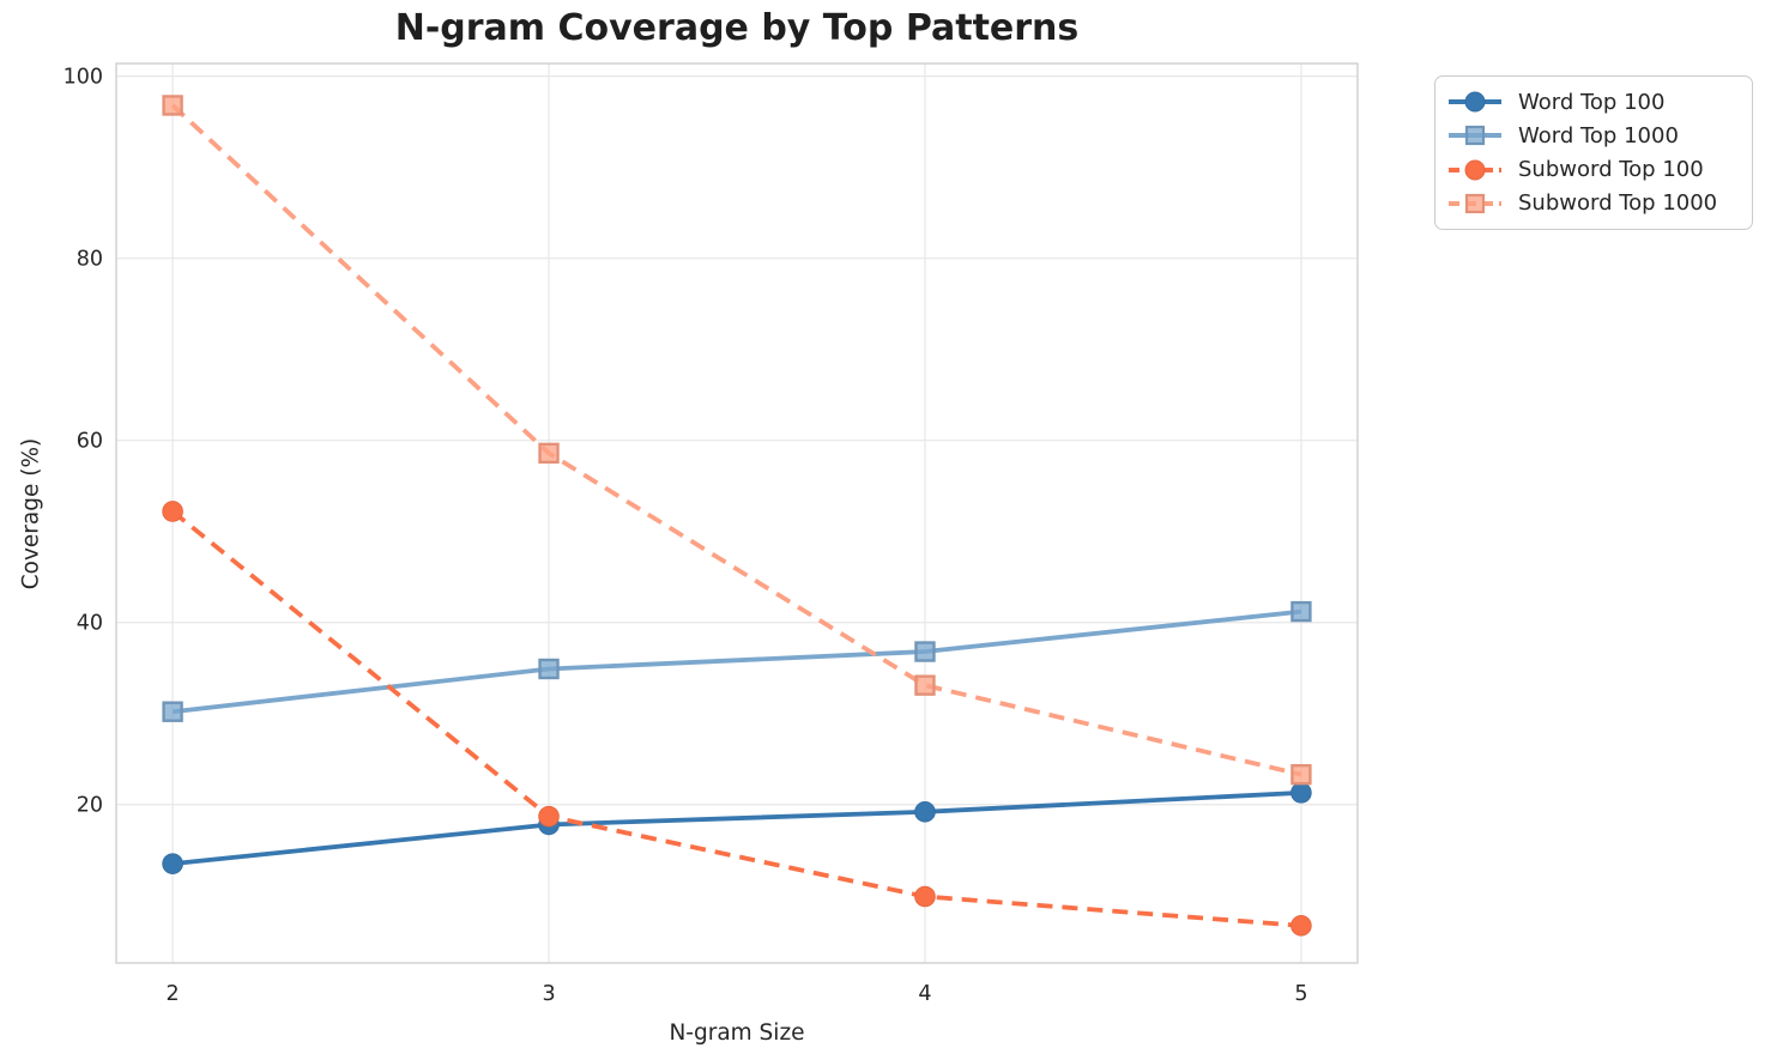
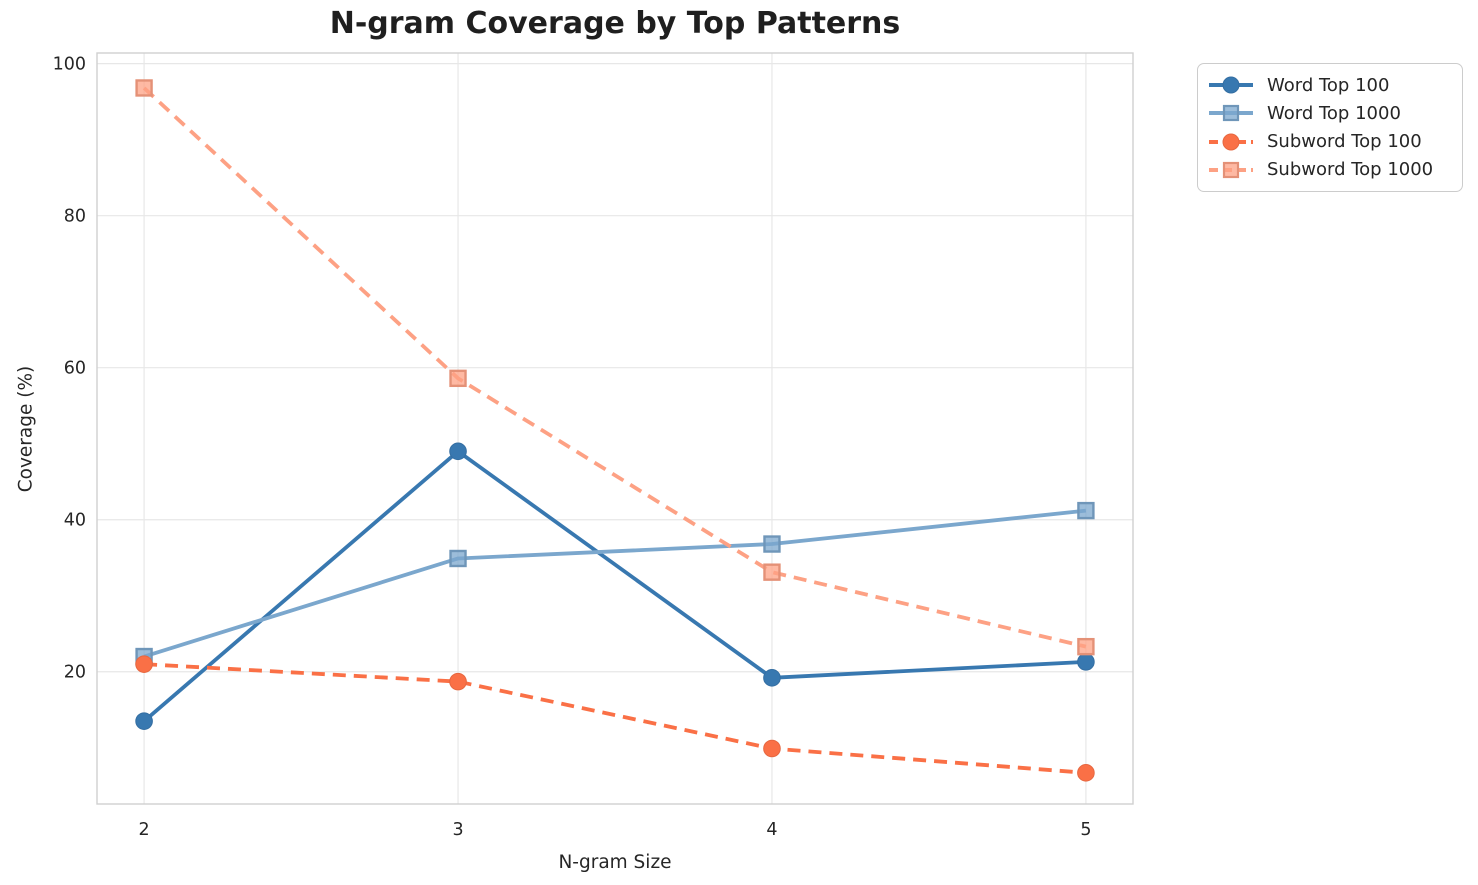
Word Top 1000/2: 30 -> 22
Subword Top 100/2: 52 -> 21
Word Top 100/3: 18 -> 49
